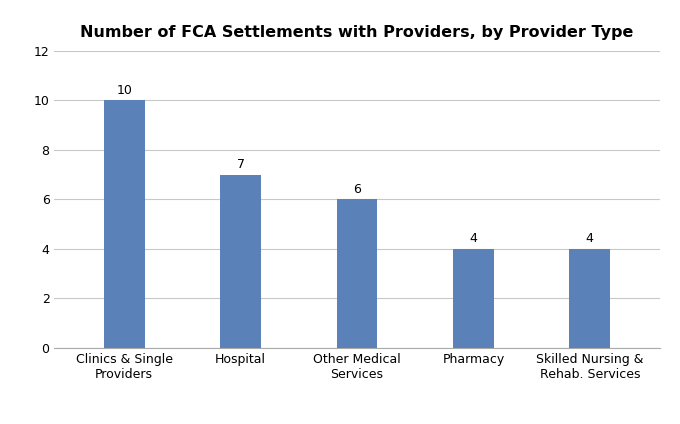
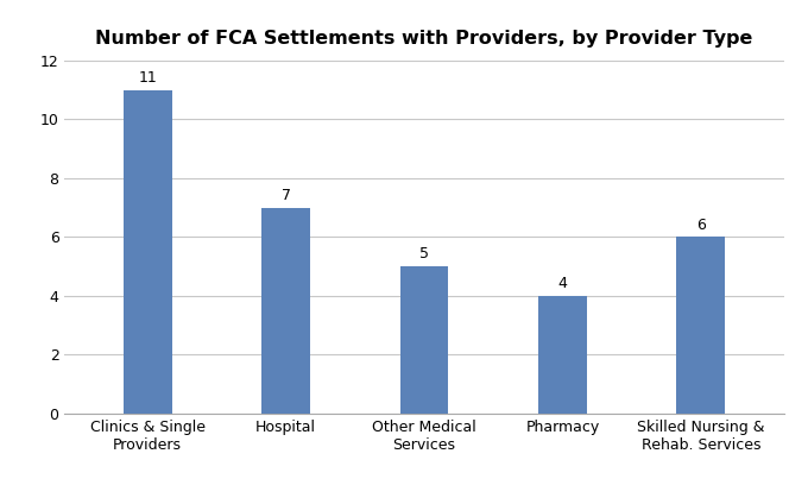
Clinics & Single Providers: 10 -> 11
Other Medical Services: 6 -> 5
Skilled Nursing & Rehab. Services: 4 -> 6
